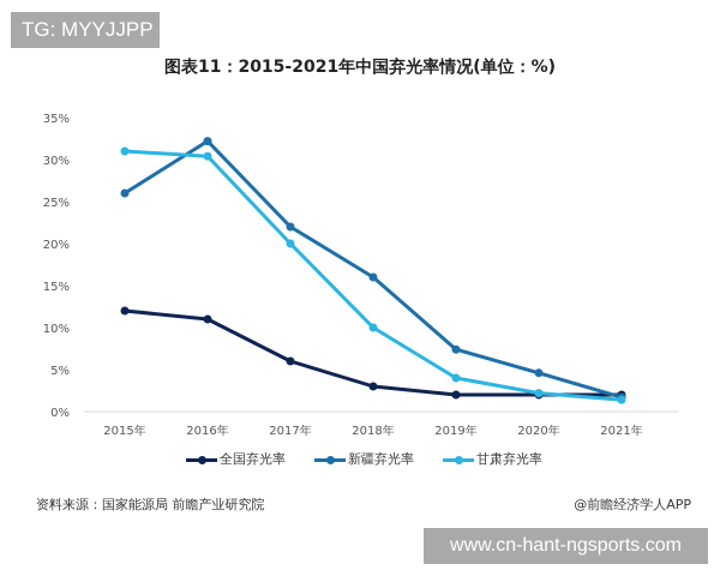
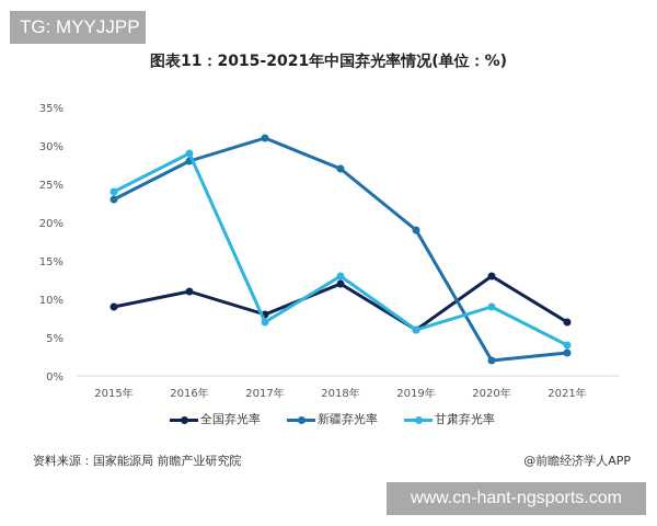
全国弃光率/2015年: 12% -> 9%
新疆弃光率/2015年: 26% -> 23%
甘肃弃光率/2015年: 31% -> 24%
新疆弃光率/2016年: 32% -> 28%
甘肃弃光率/2016年: 30% -> 29%
全国弃光率/2017年: 6% -> 8%
新疆弃光率/2017年: 22% -> 31%
甘肃弃光率/2017年: 20% -> 7%
全国弃光率/2018年: 3% -> 12%
新疆弃光率/2018年: 16% -> 27%
甘肃弃光率/2018年: 10% -> 13%
全国弃光率/2019年: 2% -> 6%
新疆弃光率/2019年: 7% -> 19%
甘肃弃光率/2019年: 4% -> 6%
全国弃光率/2020年: 2% -> 13%
新疆弃光率/2020年: 5% -> 2%
甘肃弃光率/2020年: 2% -> 9%
全国弃光率/2021年: 2% -> 7%
新疆弃光率/2021年: 2% -> 3%
甘肃弃光率/2021年: 1% -> 4%
